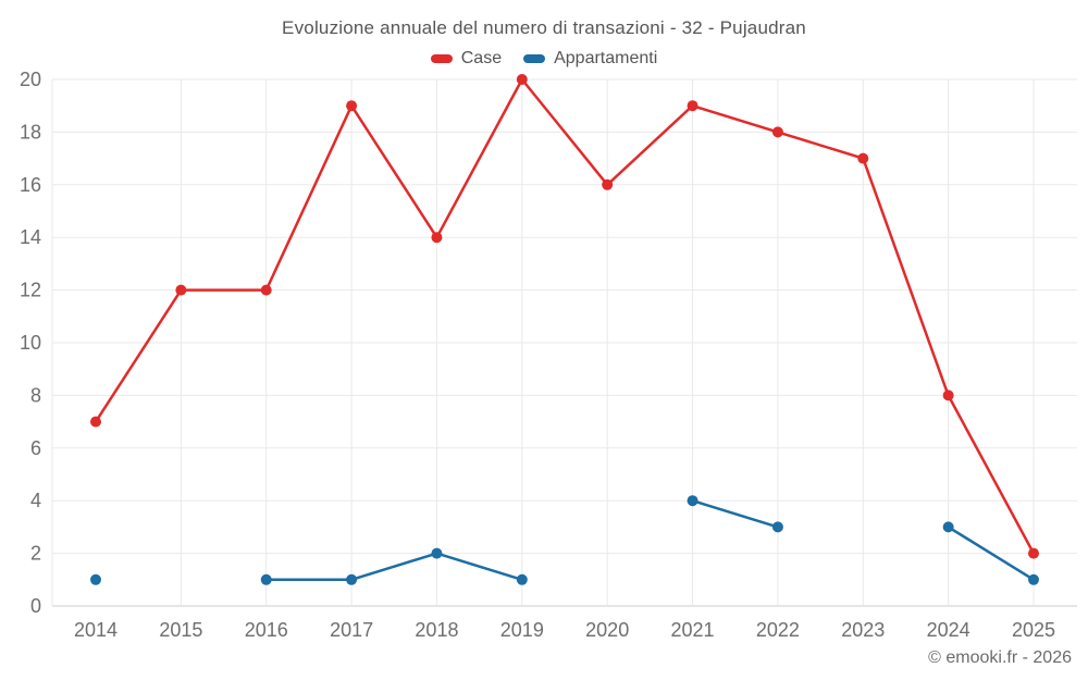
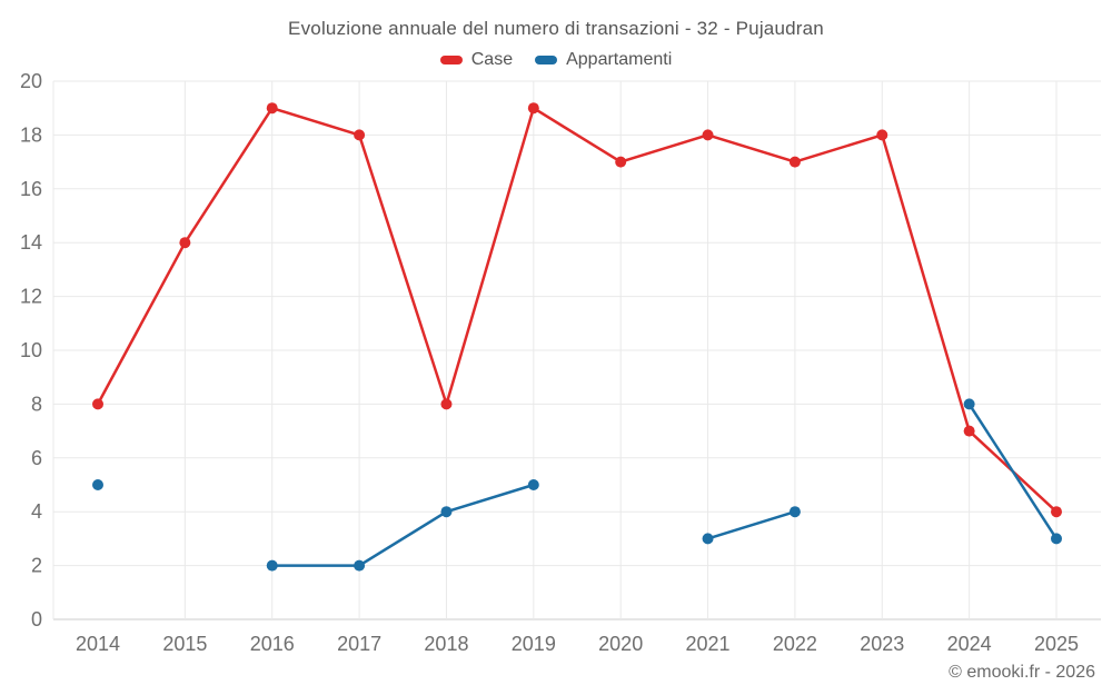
Case/2014: 7 -> 8
Appartamenti/2014: 1 -> 5
Case/2015: 12 -> 14
Case/2016: 12 -> 19
Appartamenti/2016: 1 -> 2
Case/2017: 19 -> 18
Appartamenti/2017: 1 -> 2
Case/2018: 14 -> 8
Appartamenti/2018: 2 -> 4
Case/2019: 20 -> 19
Appartamenti/2019: 1 -> 5
Case/2020: 16 -> 17
Case/2021: 19 -> 18
Appartamenti/2021: 4 -> 3
Case/2022: 18 -> 17
Appartamenti/2022: 3 -> 4
Case/2023: 17 -> 18
Case/2024: 8 -> 7
Appartamenti/2024: 3 -> 8
Case/2025: 2 -> 4
Appartamenti/2025: 1 -> 3
